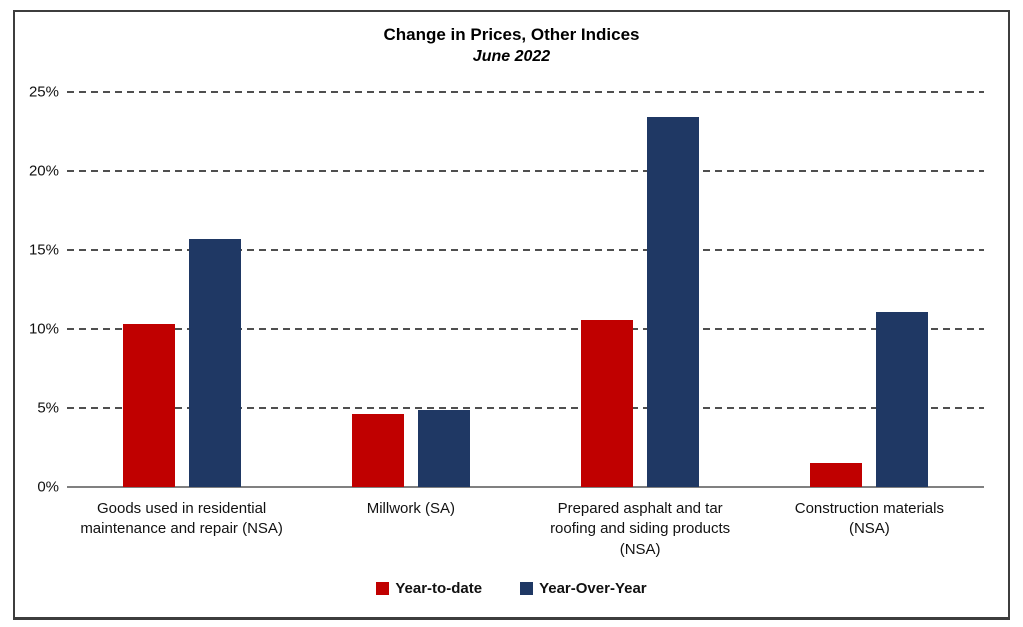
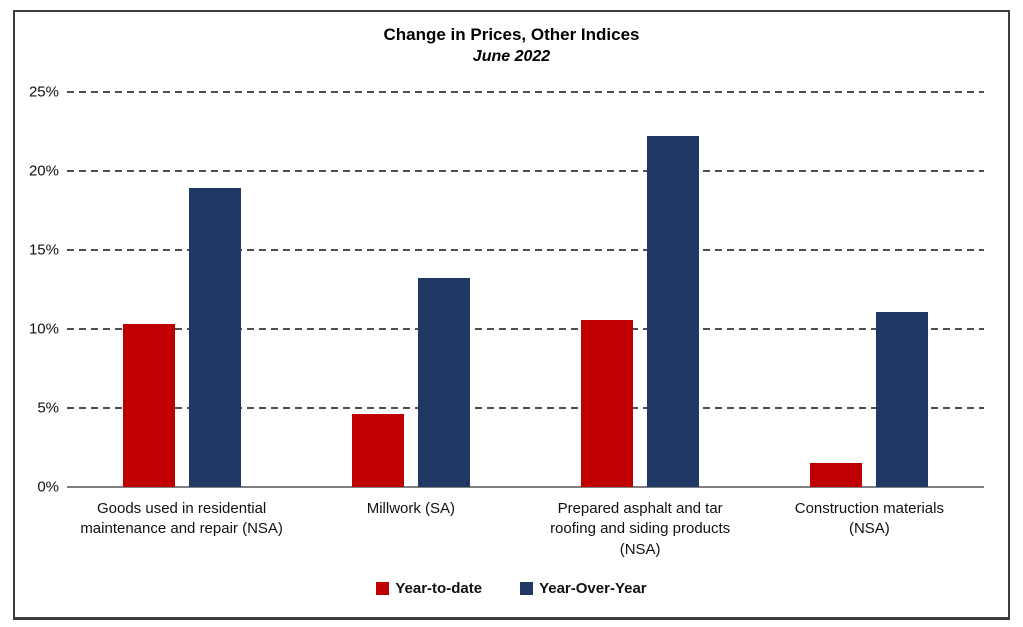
Year-Over-Year/Goods used in residential maintenance and repair (NSA): 15.7% -> 18.9%
Year-Over-Year/Millwork (SA): 4.9% -> 13.2%
Year-Over-Year/Prepared asphalt and tar roofing and siding products (NSA): 23.4% -> 22.2%
